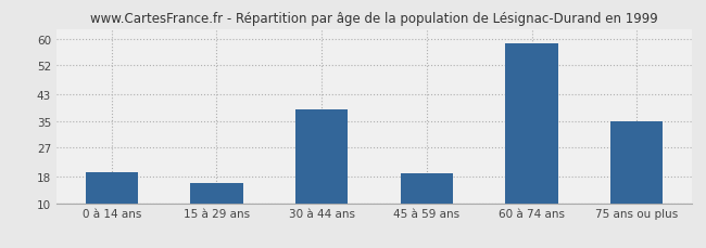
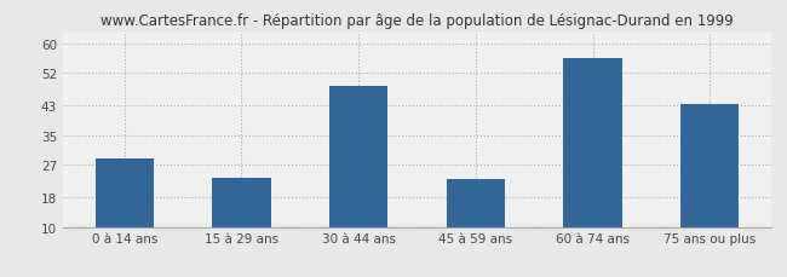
0 à 14 ans: 19.5 -> 28.5
15 à 29 ans: 16.0 -> 23.5
30 à 44 ans: 38.5 -> 48.5
45 à 59 ans: 19.0 -> 23.0
60 à 74 ans: 58.5 -> 56.0
75 ans ou plus: 35.0 -> 43.5
